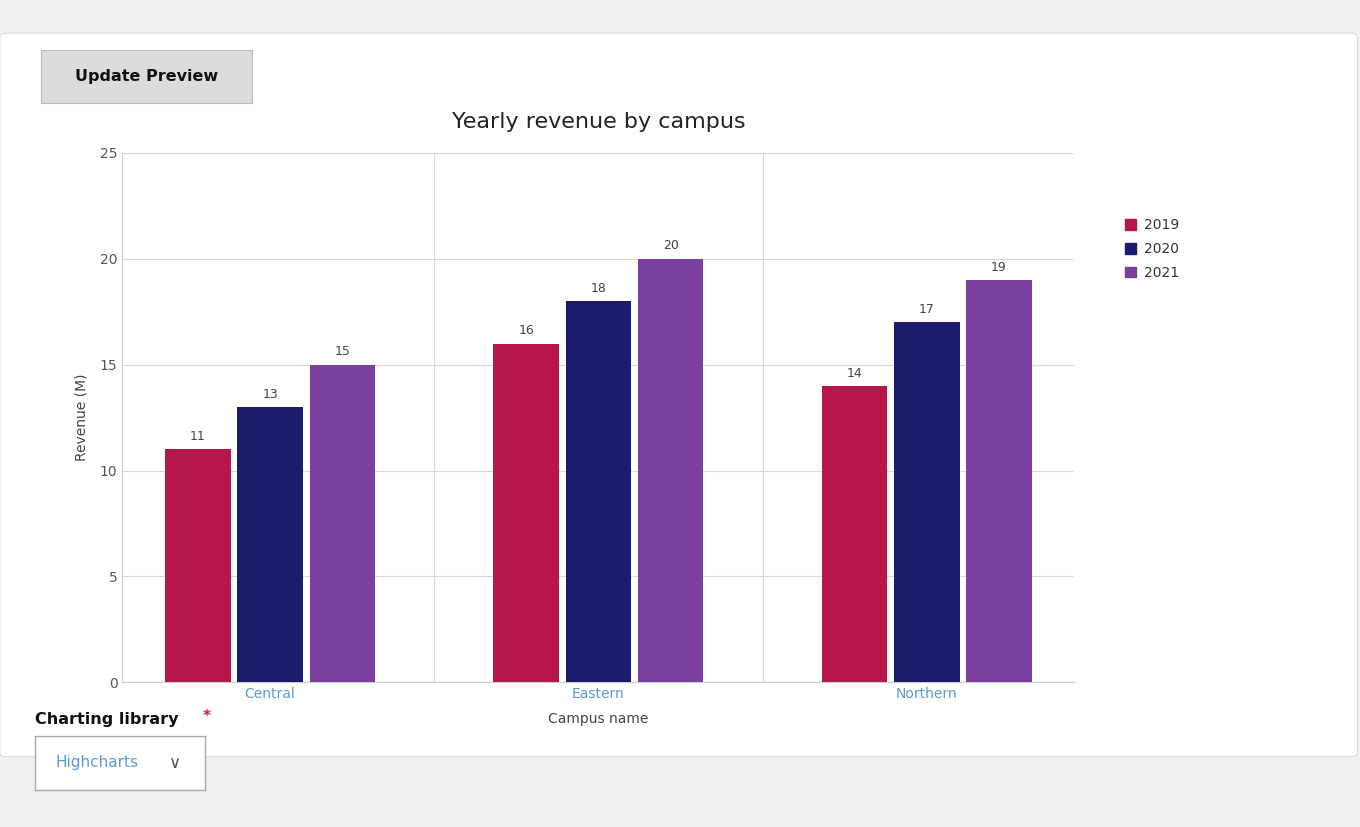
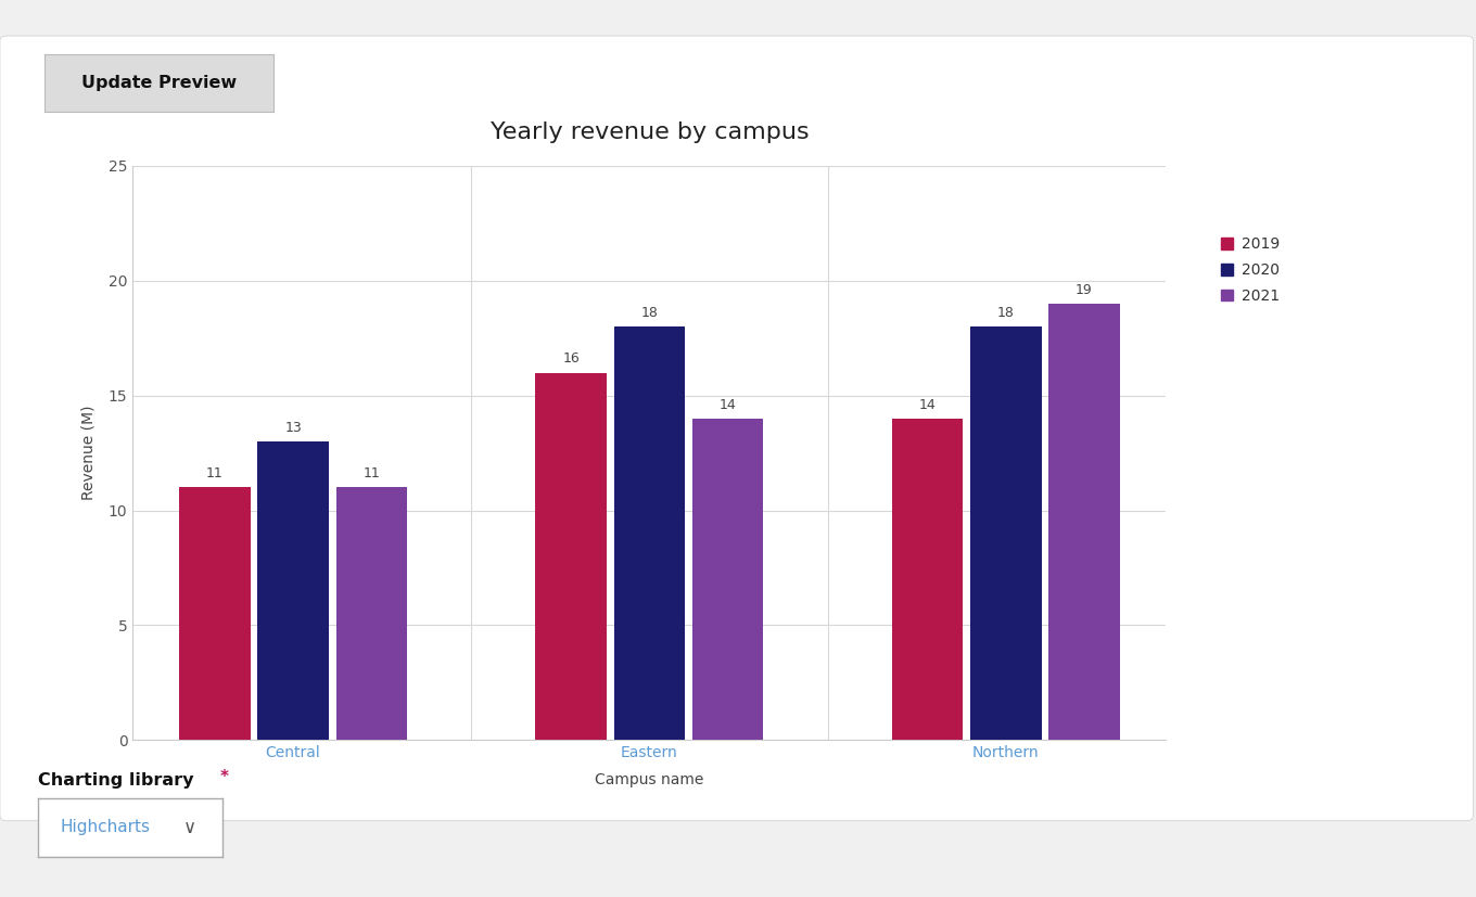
2021/Central: 15 -> 11
2021/Eastern: 20 -> 14
2020/Northern: 17 -> 18
